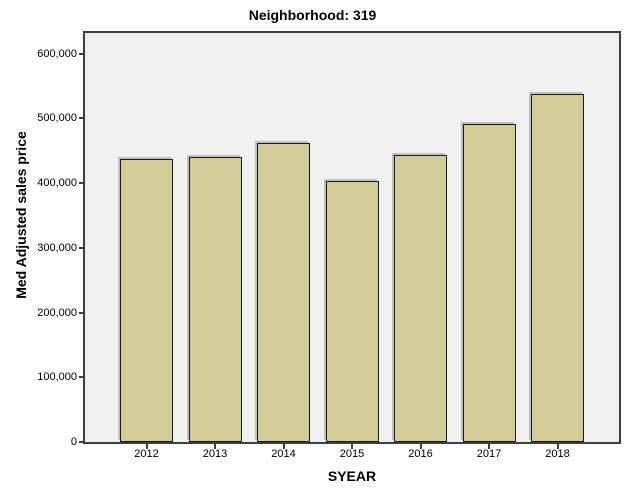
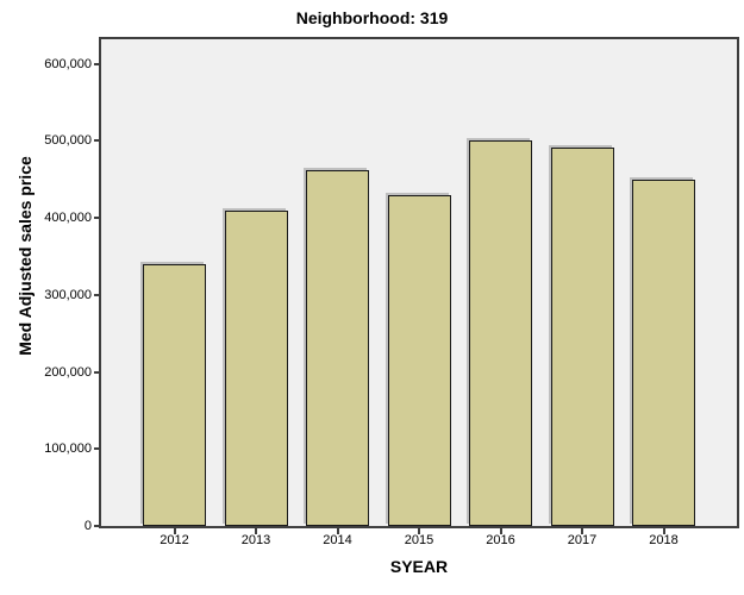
2012: 440000 -> 340000
2013: 440000 -> 410000
2015: 400000 -> 430000
2016: 440000 -> 500000
2018: 540000 -> 450000
